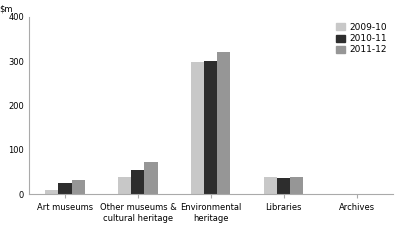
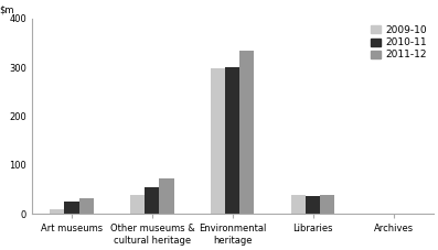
2011-12/Environmental heritage: 320 -> 335
